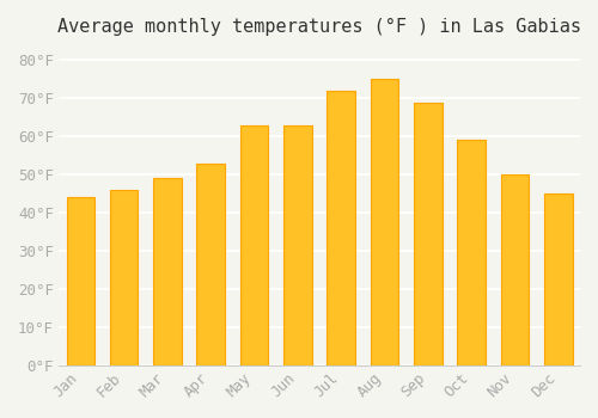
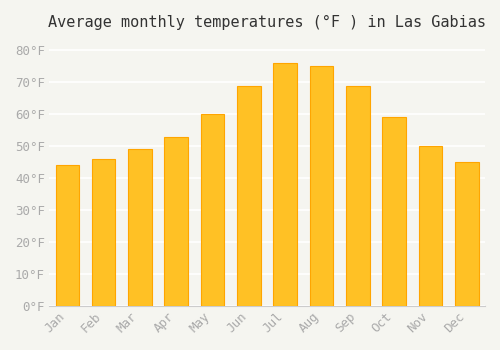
May: 63°F -> 60°F
Jun: 63°F -> 69°F
Jul: 72°F -> 76°F
